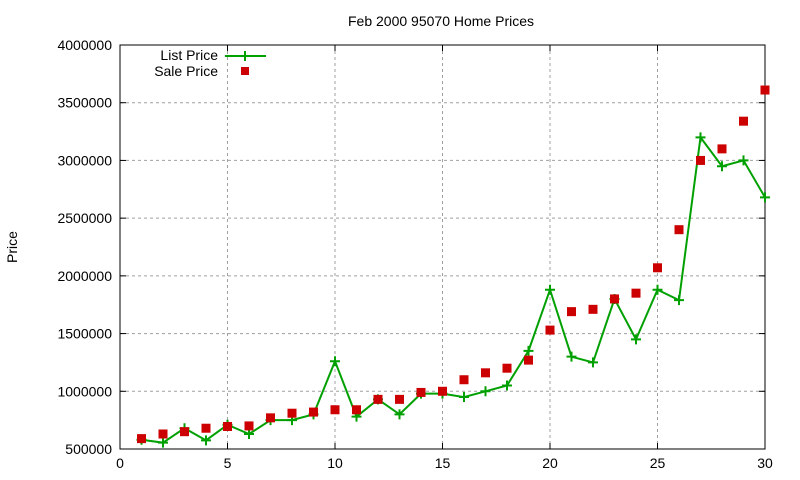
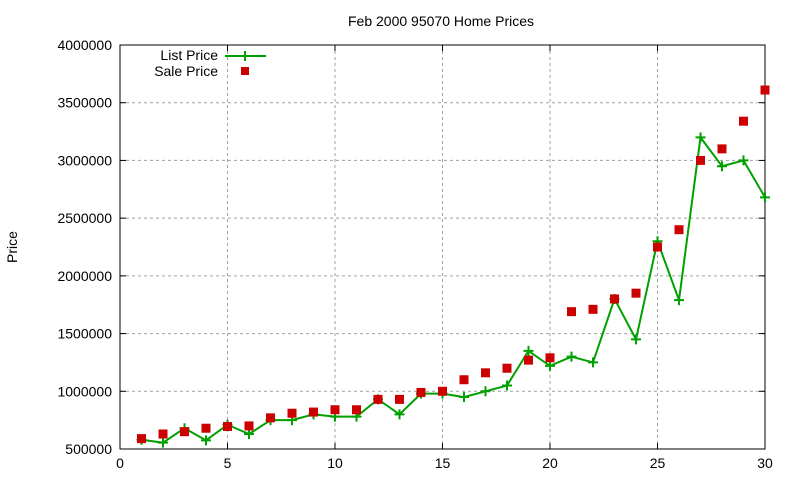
List Price/10: 1260000 -> 780000
List Price/20: 1880000 -> 1220000
Sale Price/20: 1530000 -> 1290000
List Price/25: 1880000 -> 2300000
Sale Price/25: 2070000 -> 2250000
